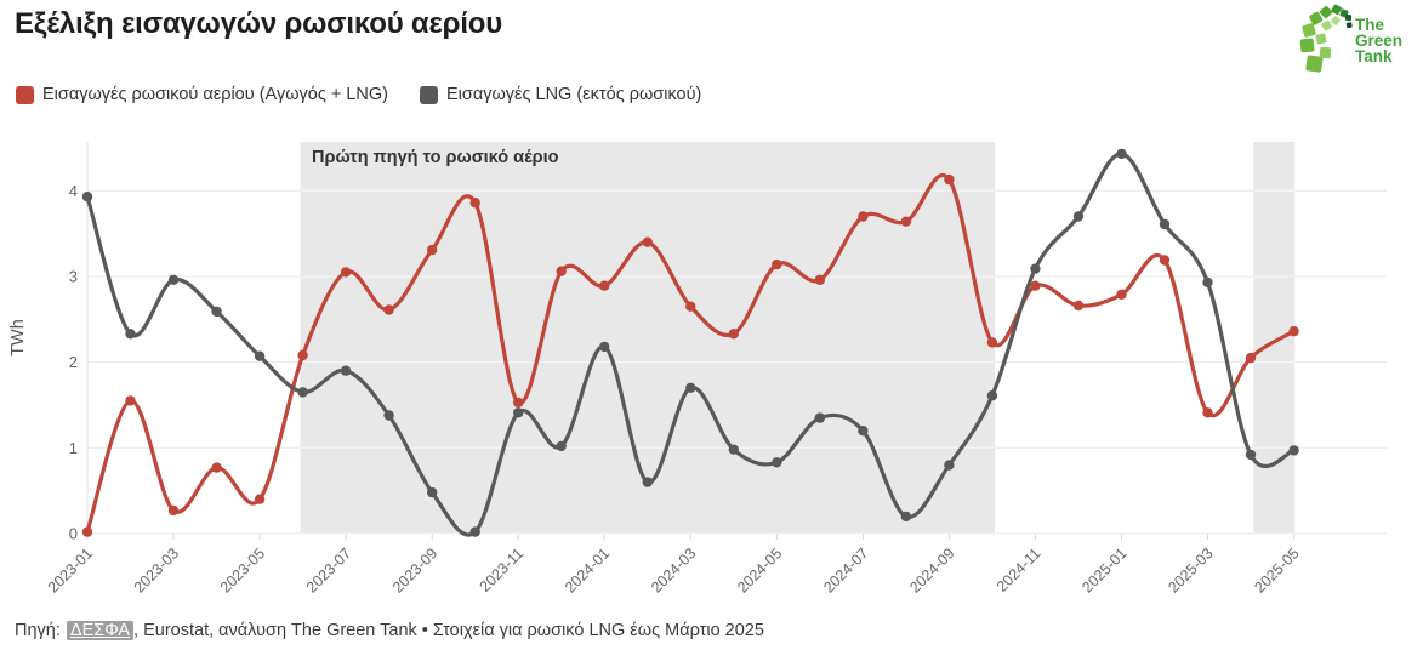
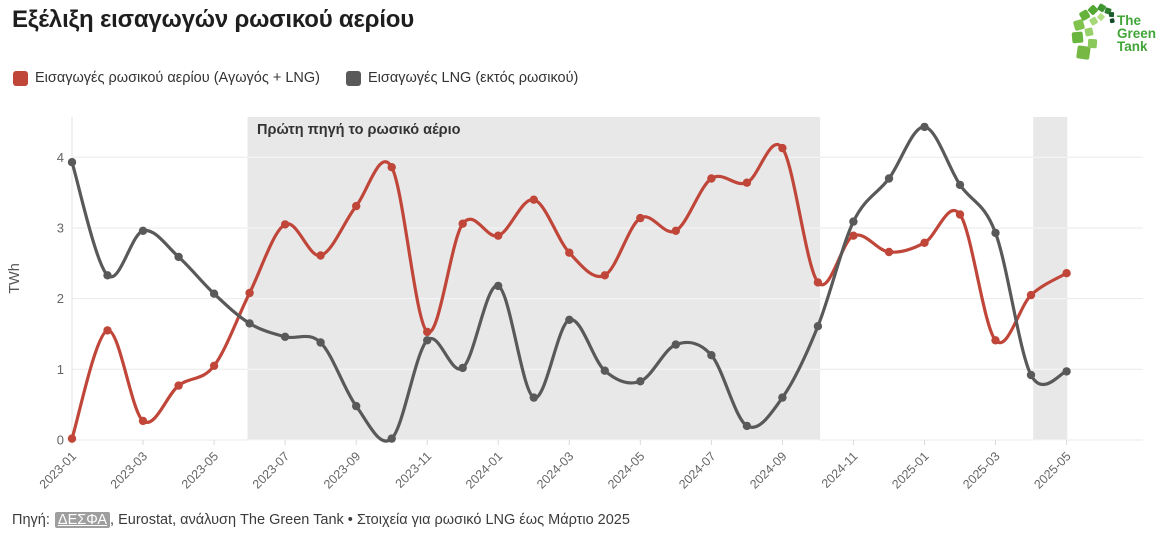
Εισαγωγές ρωσικού αερίου (Αγωγός + LNG)/2023-05: 0.4 -> 1.1
Εισαγωγές LNG (εκτός ρωσικού)/2023-07: 1.9 -> 1.5
Εισαγωγές LNG (εκτός ρωσικού)/2024-09: 0.8 -> 0.6
